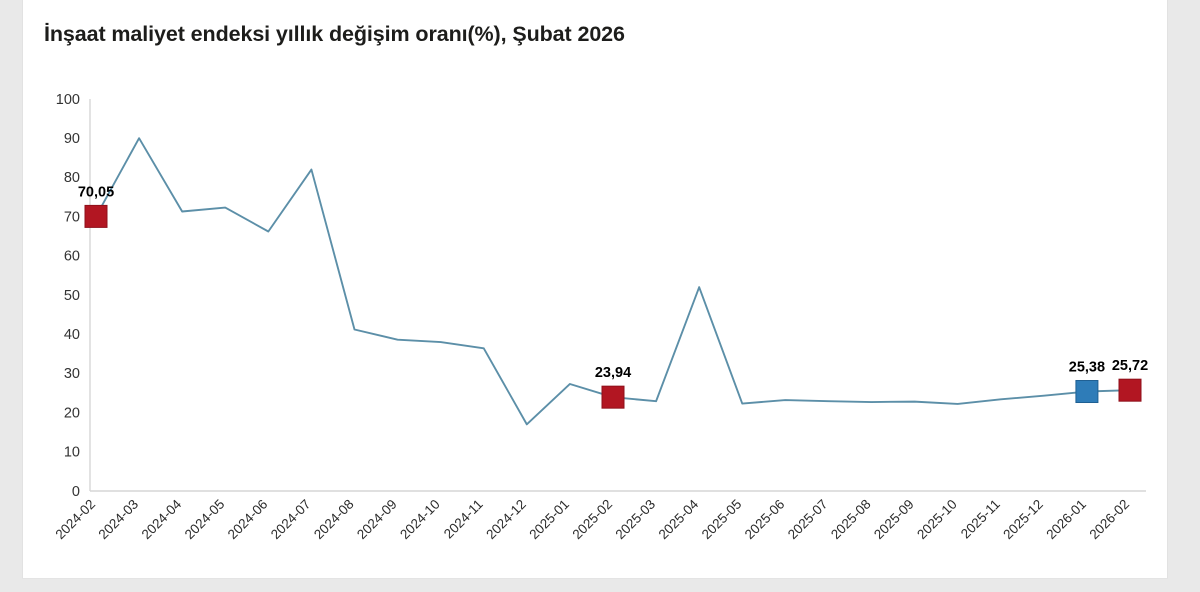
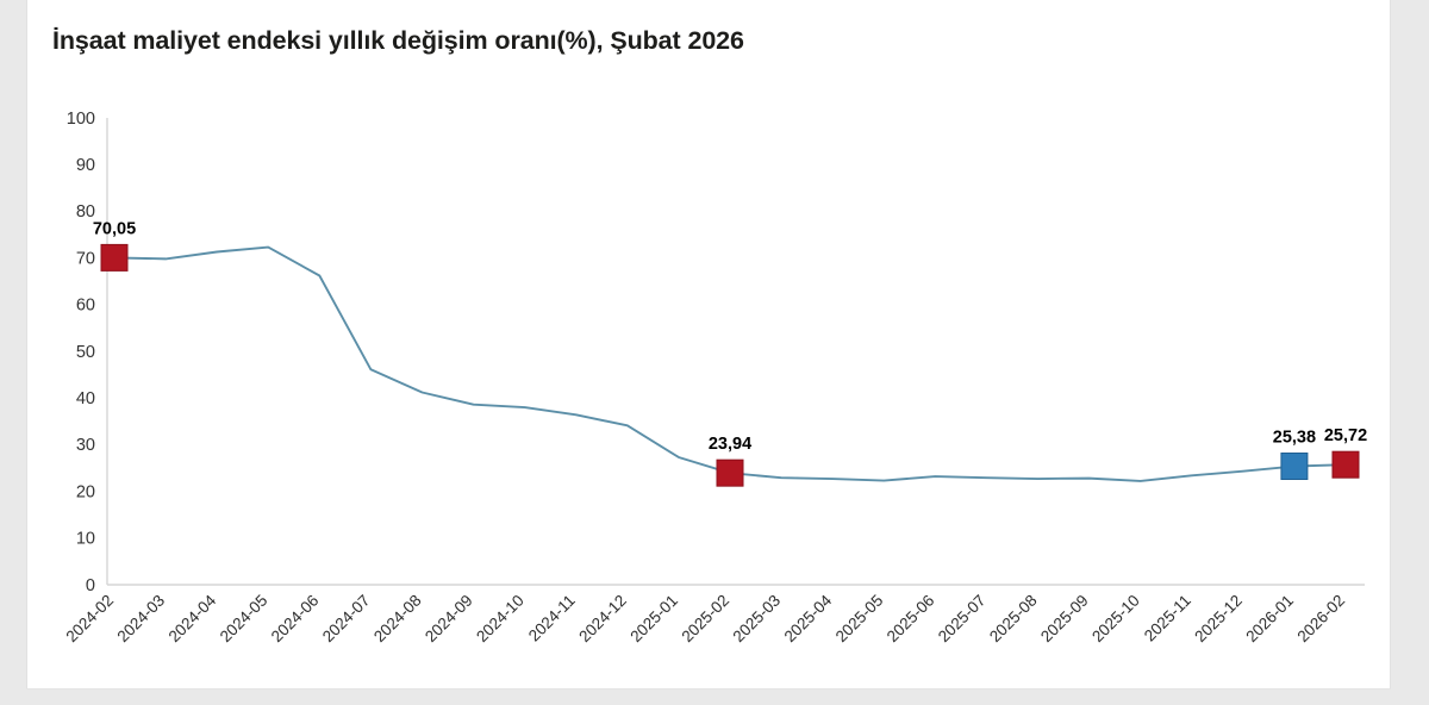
2024-03: 90 -> 70
2024-07: 82 -> 46
2024-12: 17 -> 34
2025-04: 52 -> 23
